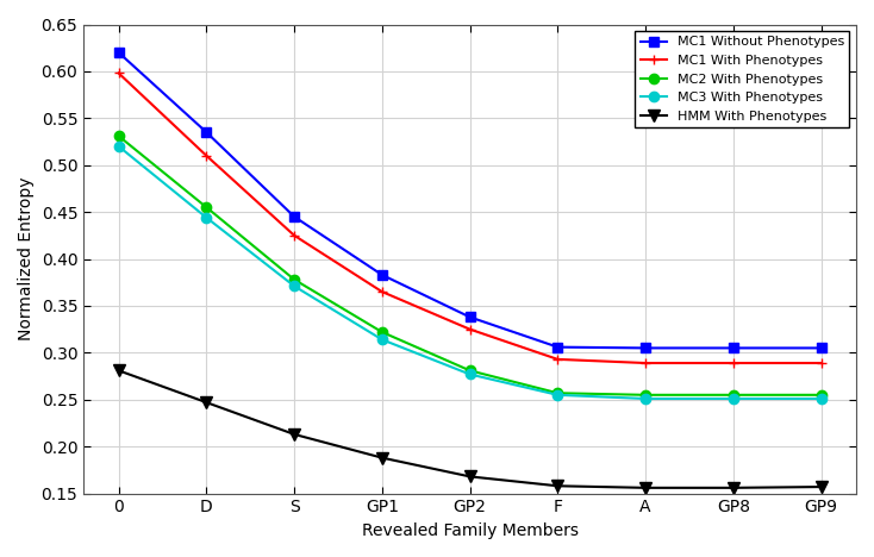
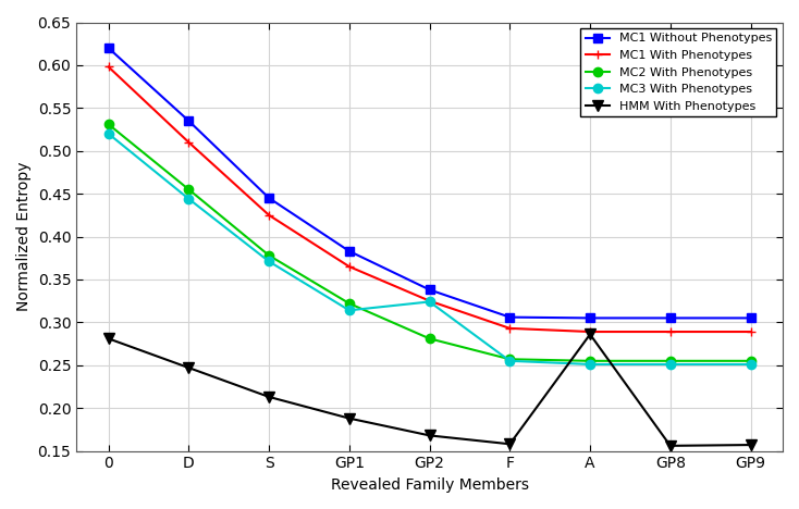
MC3 With Phenotypes/GP2: 0.277 -> 0.324
HMM With Phenotypes/A: 0.156 -> 0.286
